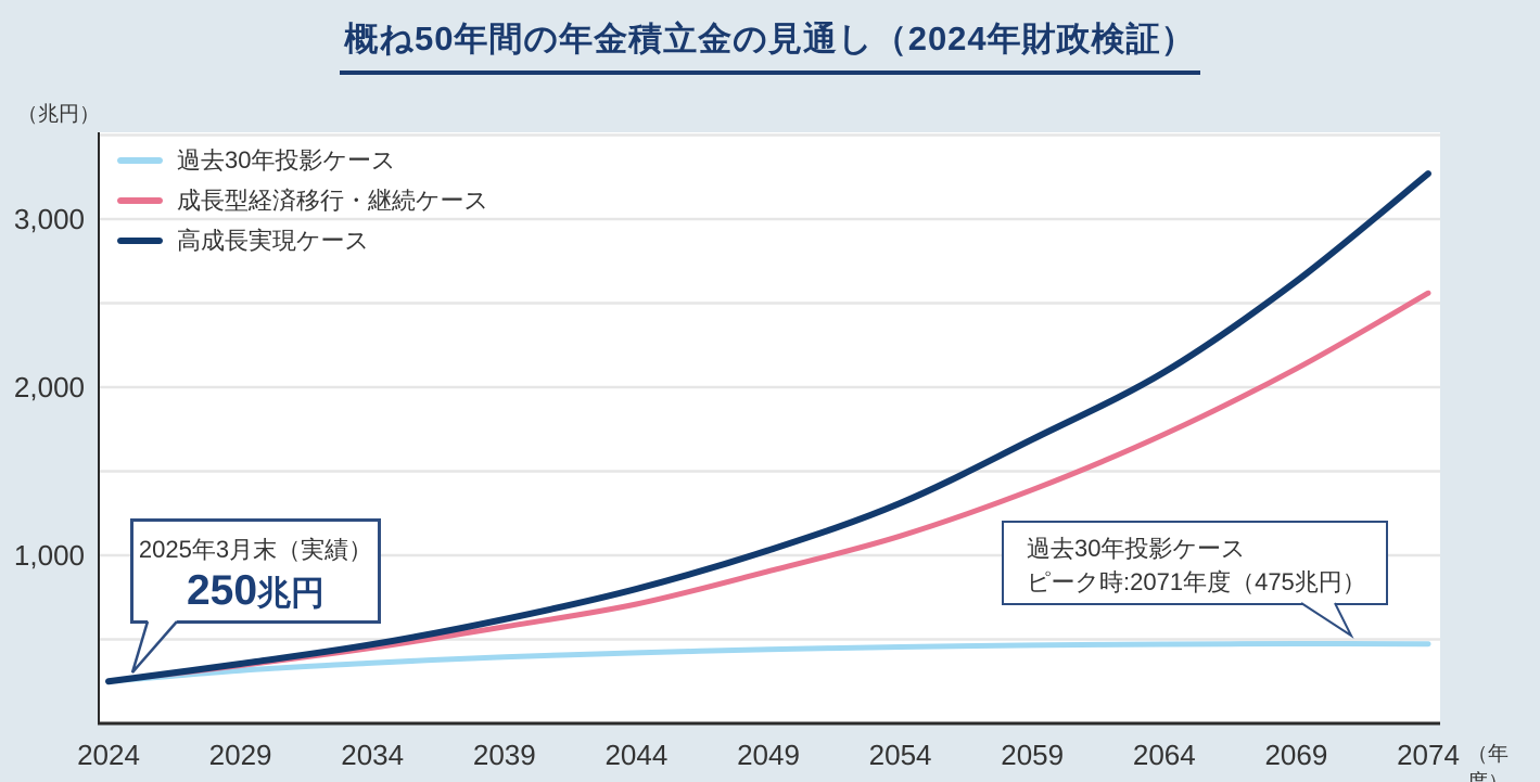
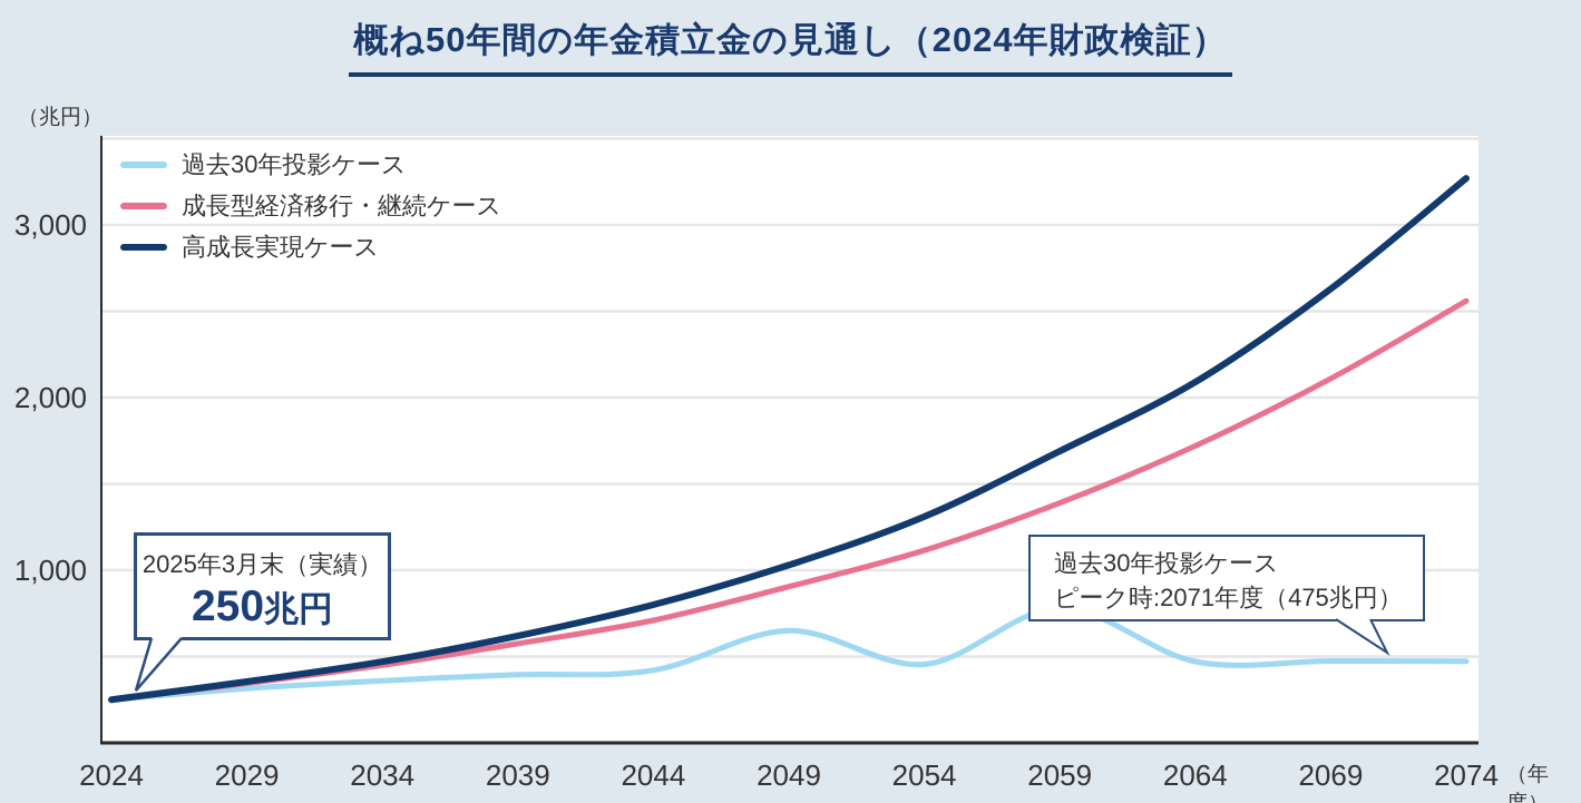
過去30年投影ケース/2049: 440 -> 650
過去30年投影ケース/2059: 460 -> 780
